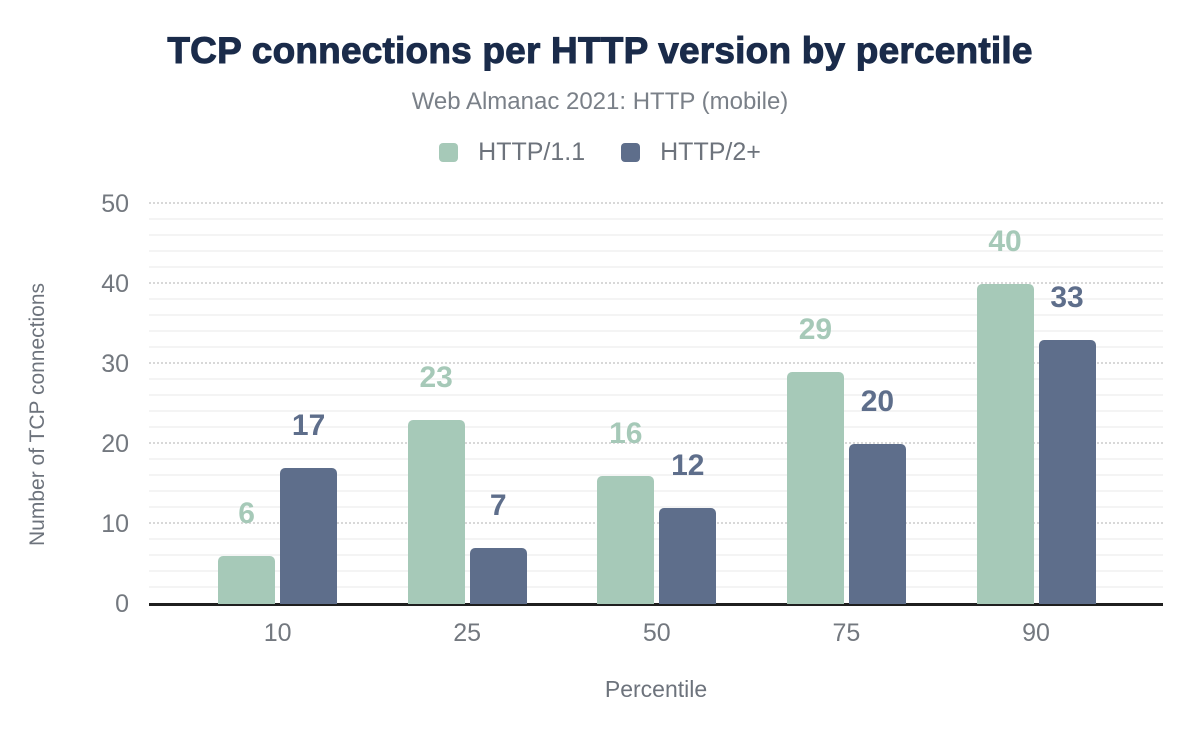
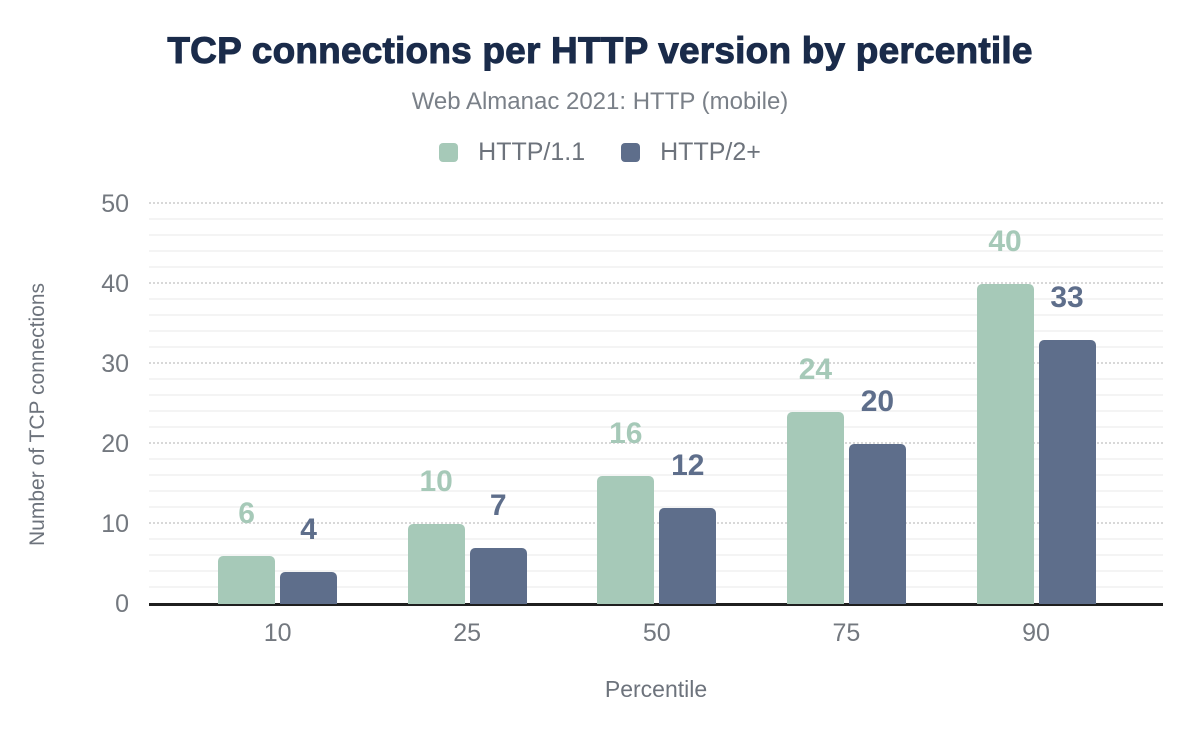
HTTP/2+/10: 17 -> 4
HTTP/1.1/25: 23 -> 10
HTTP/1.1/75: 29 -> 24
